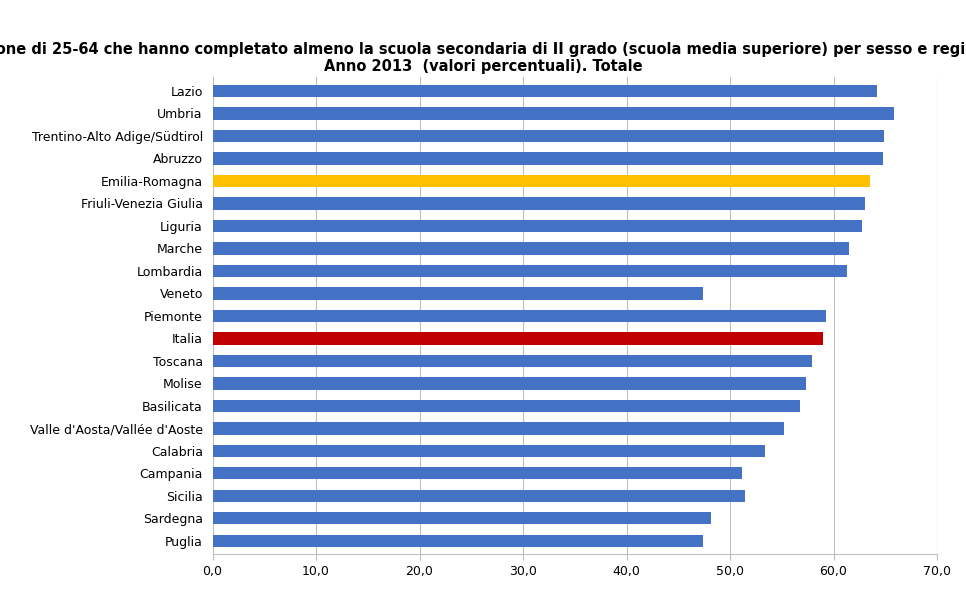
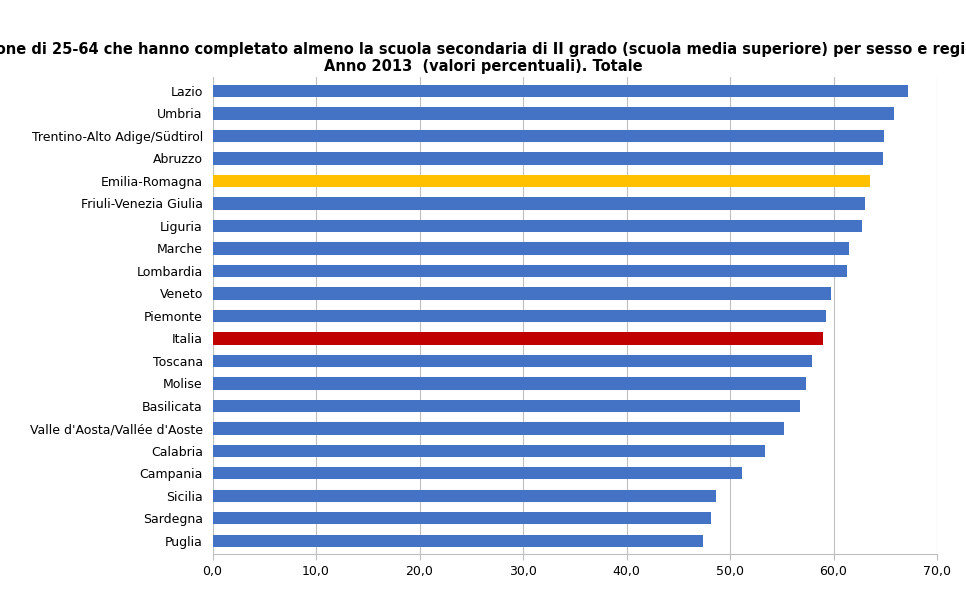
Lazio: 64,2 -> 67,2
Veneto: 47,4 -> 59,8
Sicilia: 51,4 -> 48,6
